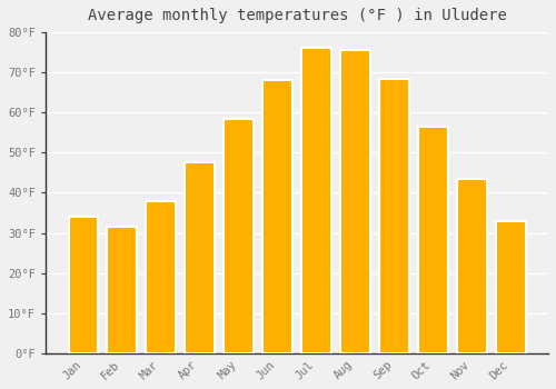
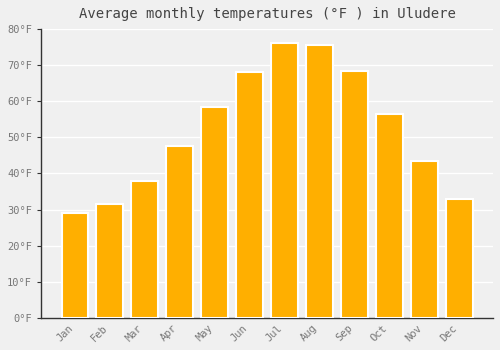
Jan: 34.0°F -> 29.0°F
